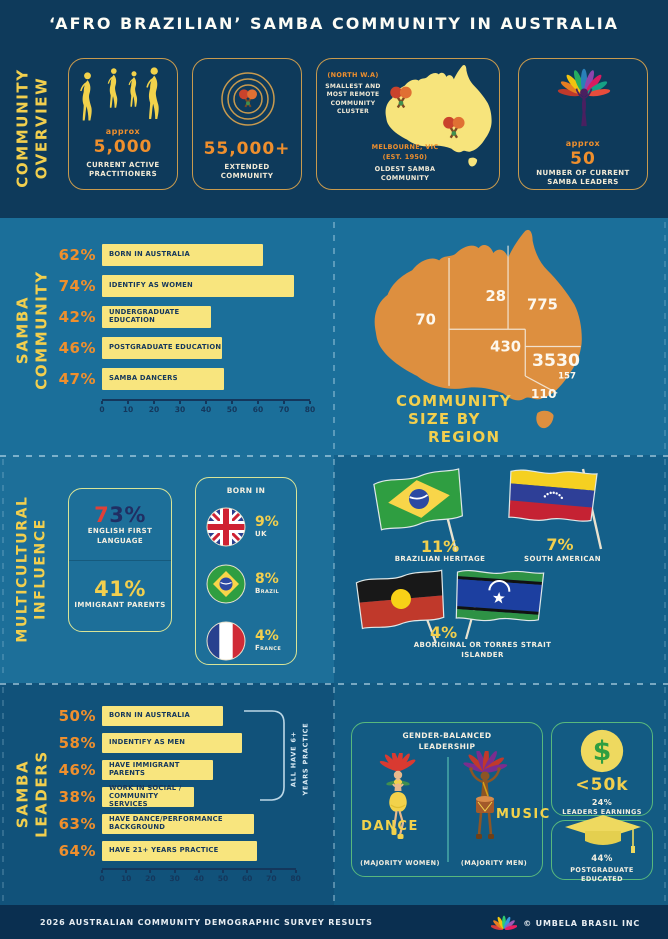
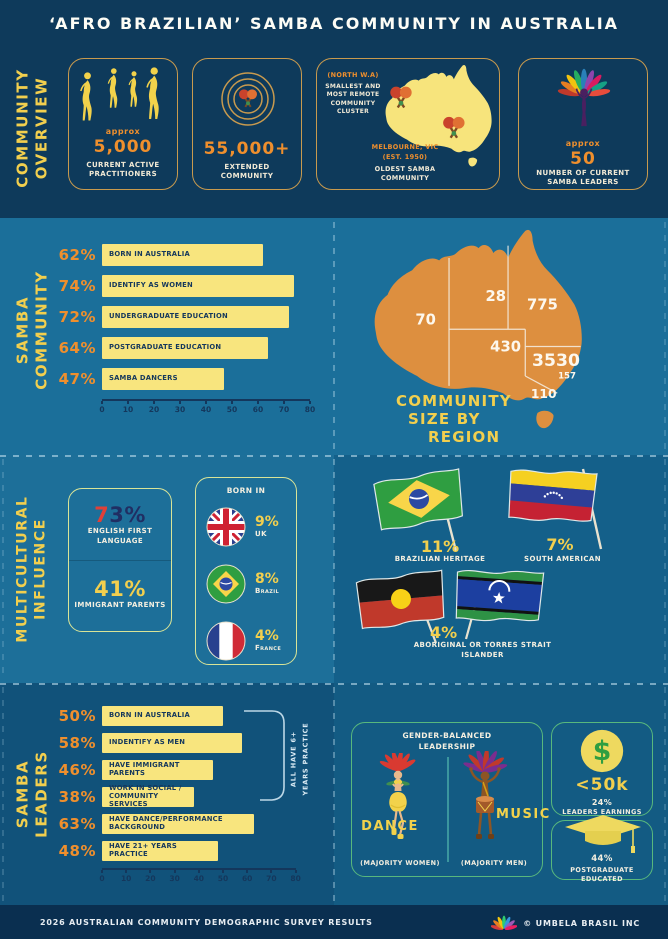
SAMBA COMMUNITY/UNDERGRADUATE EDUCATION: 42% -> 72%
SAMBA COMMUNITY/POSTGRADUATE EDUCATION: 46% -> 64%
SAMBA LEADERS/HAVE 21+ YEARS PRACTICE: 64% -> 48%
